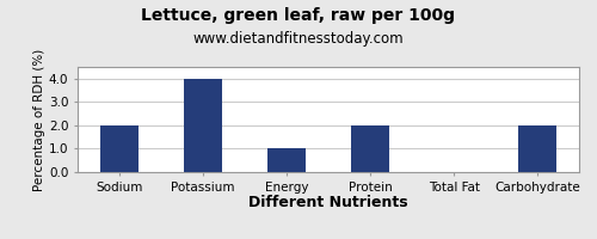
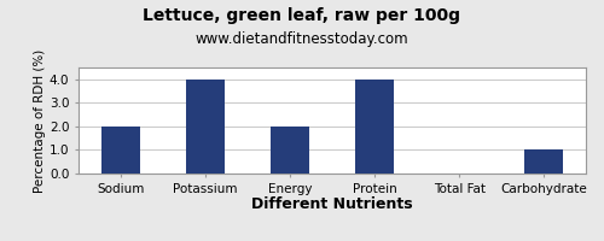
Energy: 1 -> 2
Protein: 2 -> 4
Carbohydrate: 2 -> 1
